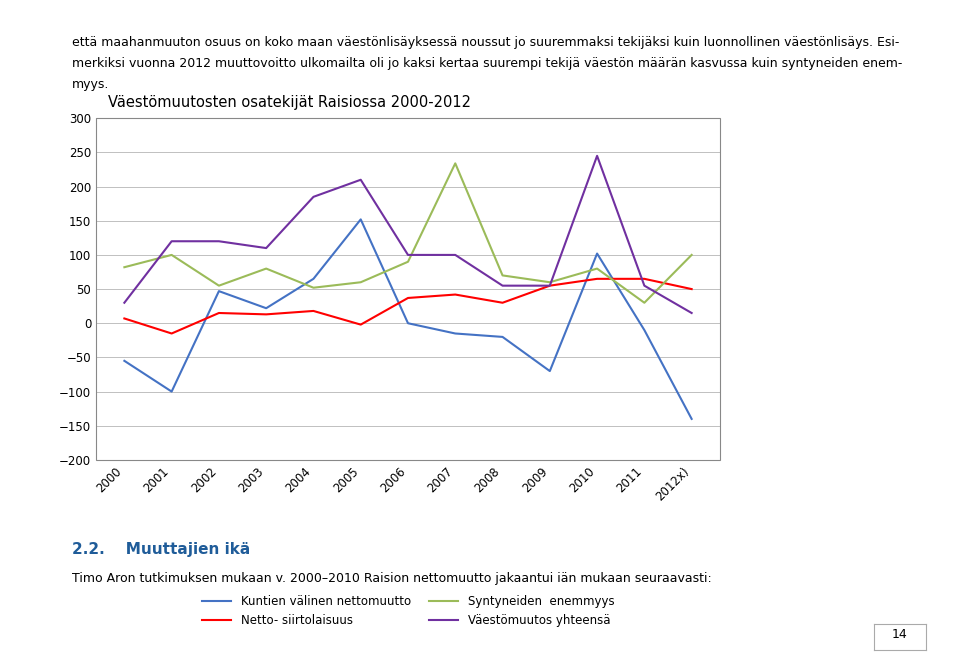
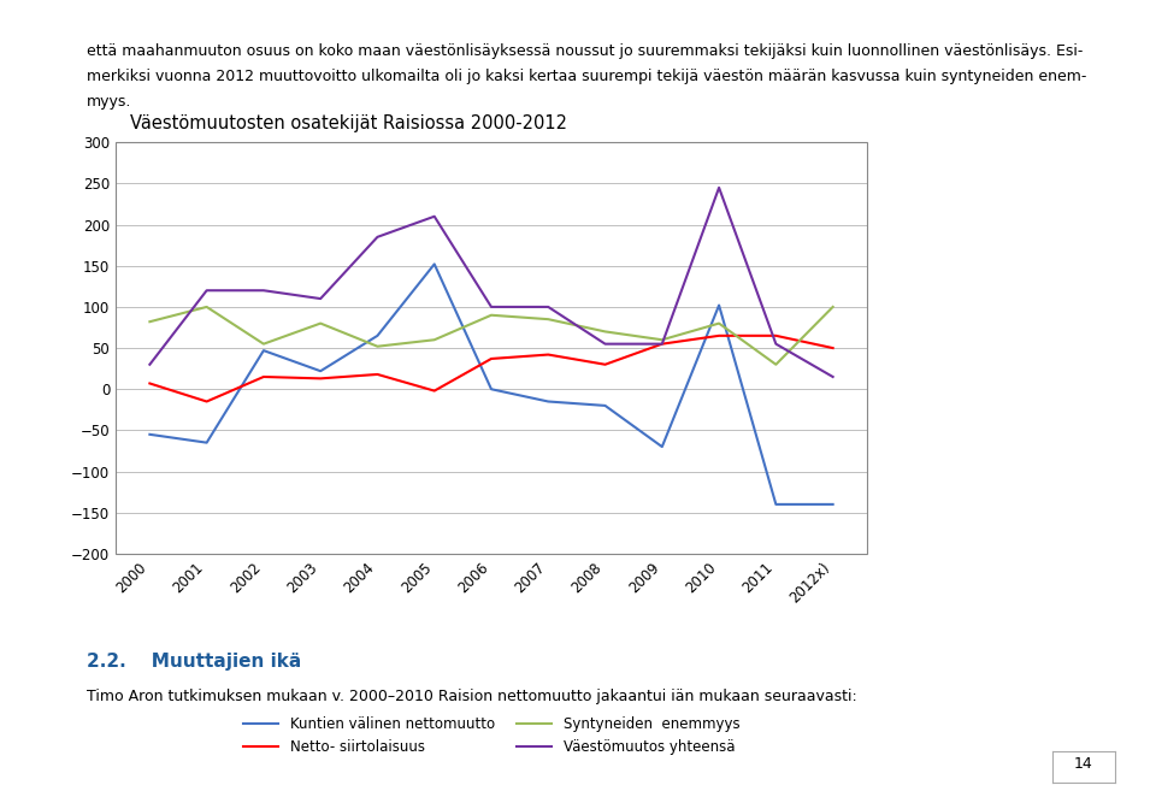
Kuntien välinen nettomuutto/2001: -100 -> -65
Syntyneiden enemmyys/2007: 234 -> 85
Kuntien välinen nettomuutto/2011: -10 -> -140
